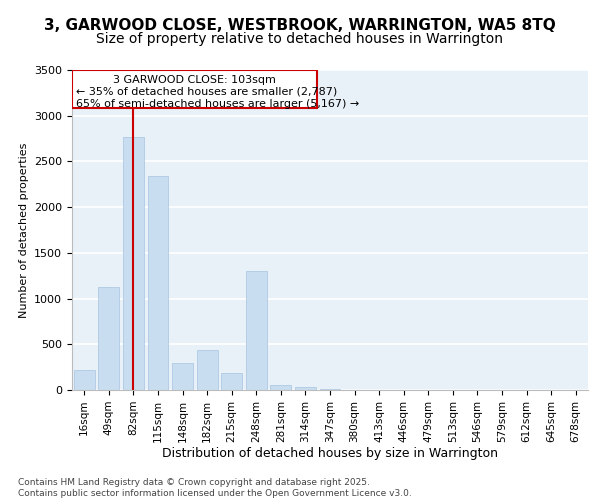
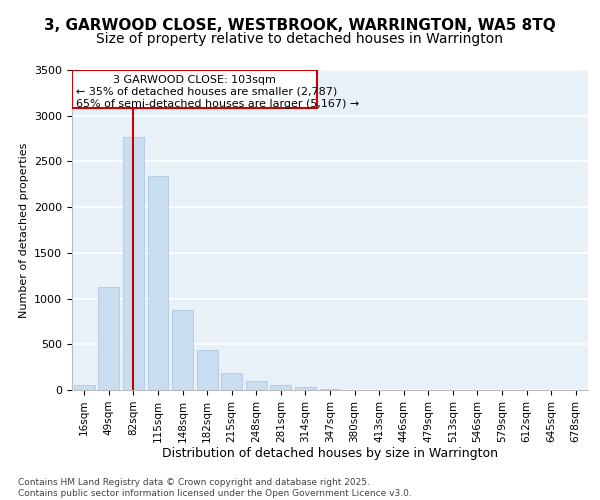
16sqm: 220 -> 50
148sqm: 300 -> 870
248sqm: 1300 -> 100
